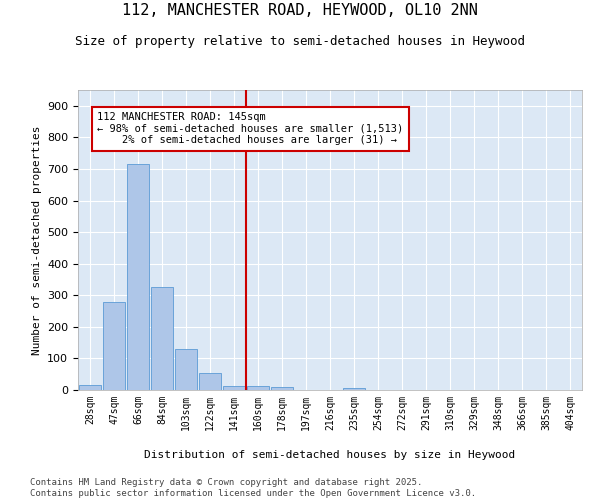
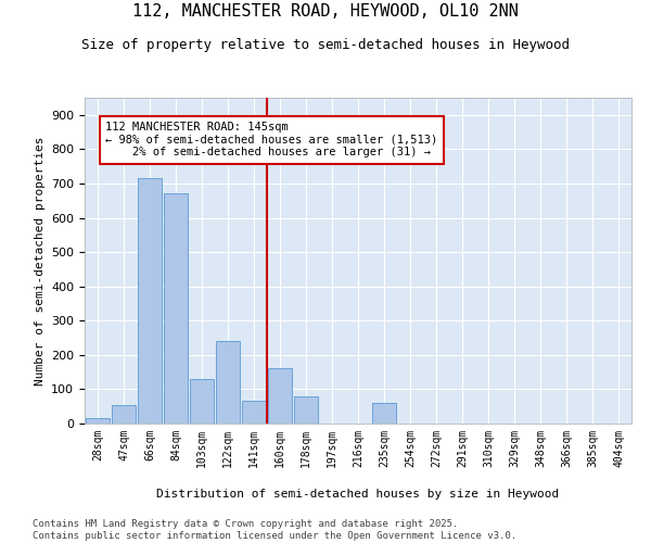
47sqm: 280 -> 55
84sqm: 325 -> 670
122sqm: 55 -> 240
141sqm: 13 -> 65
160sqm: 13 -> 160
178sqm: 8 -> 80
235sqm: 5 -> 60
